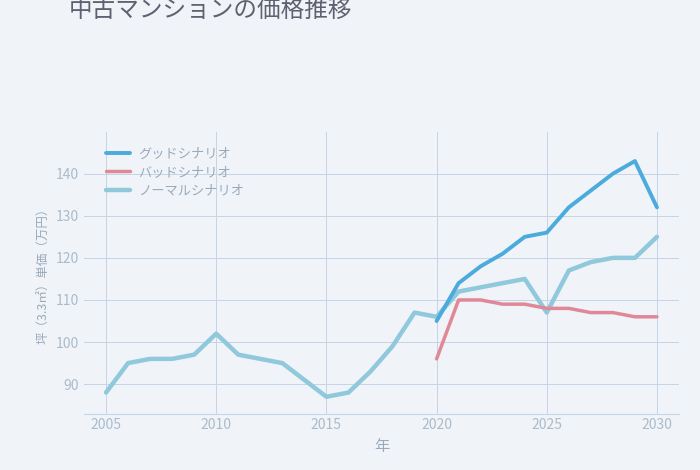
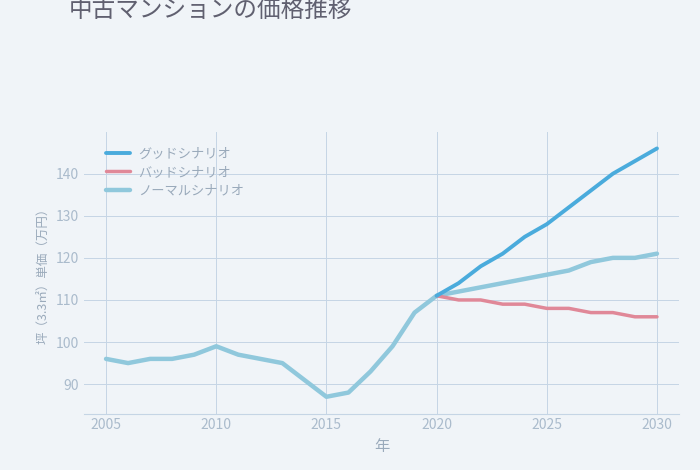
ノーマルシナリオ/2005: 88 -> 96
ノーマルシナリオ/2010: 102 -> 99
ノーマルシナリオ/2020: 106 -> 111
グッドシナリオ/2020: 105 -> 111
バッドシナリオ/2020: 96 -> 111
ノーマルシナリオ/2025: 107 -> 116
グッドシナリオ/2025: 126 -> 128
ノーマルシナリオ/2030: 125 -> 121
グッドシナリオ/2030: 132 -> 146
